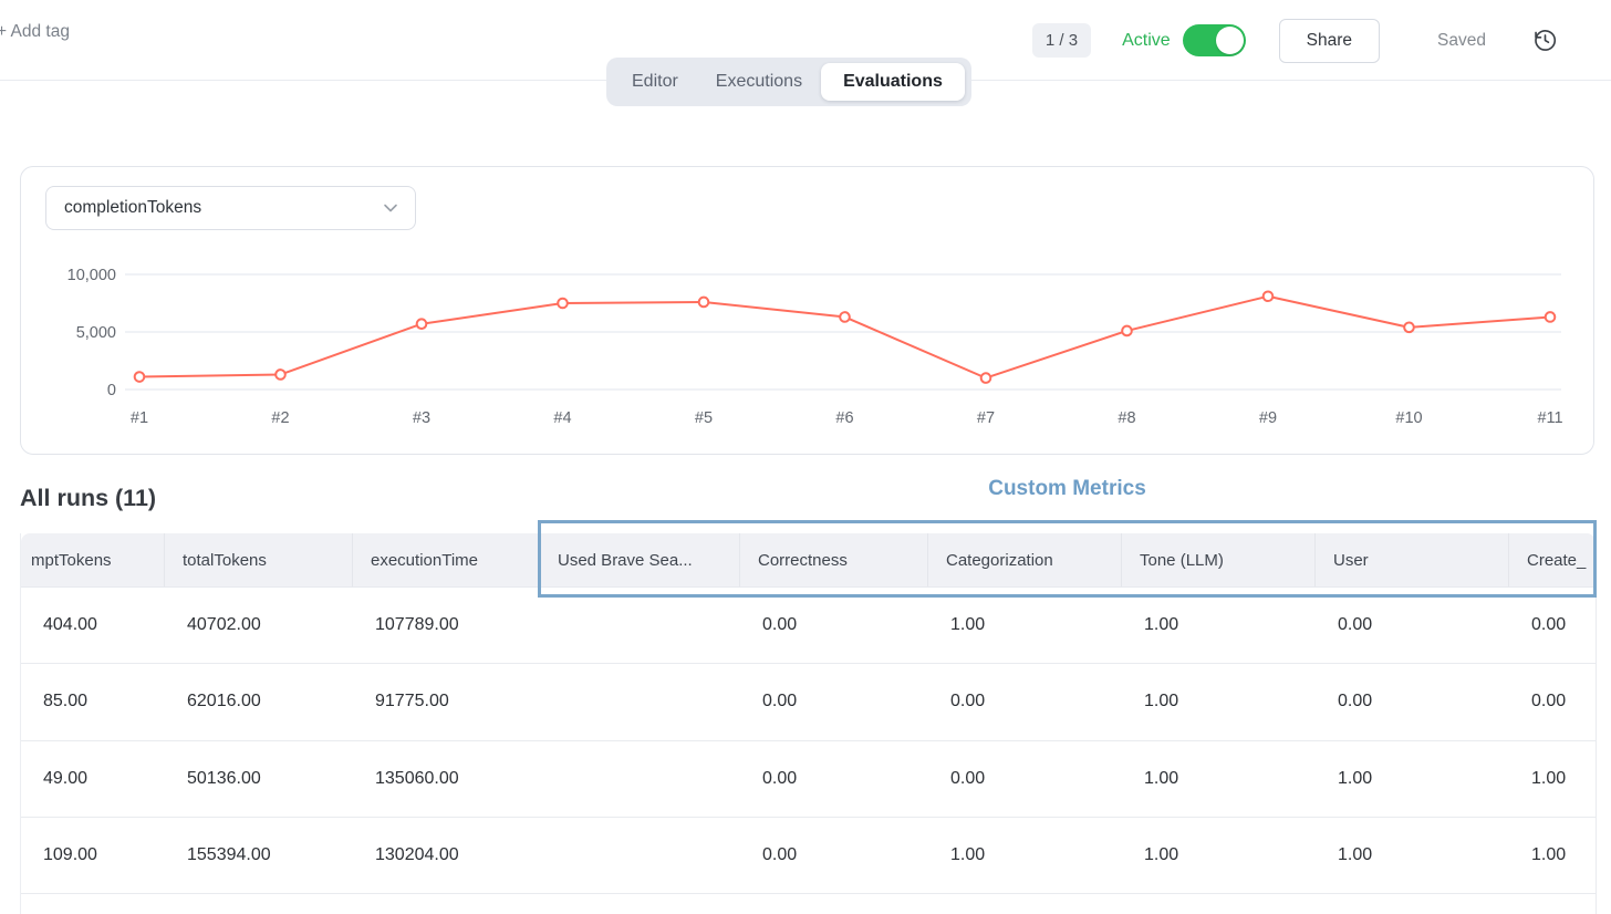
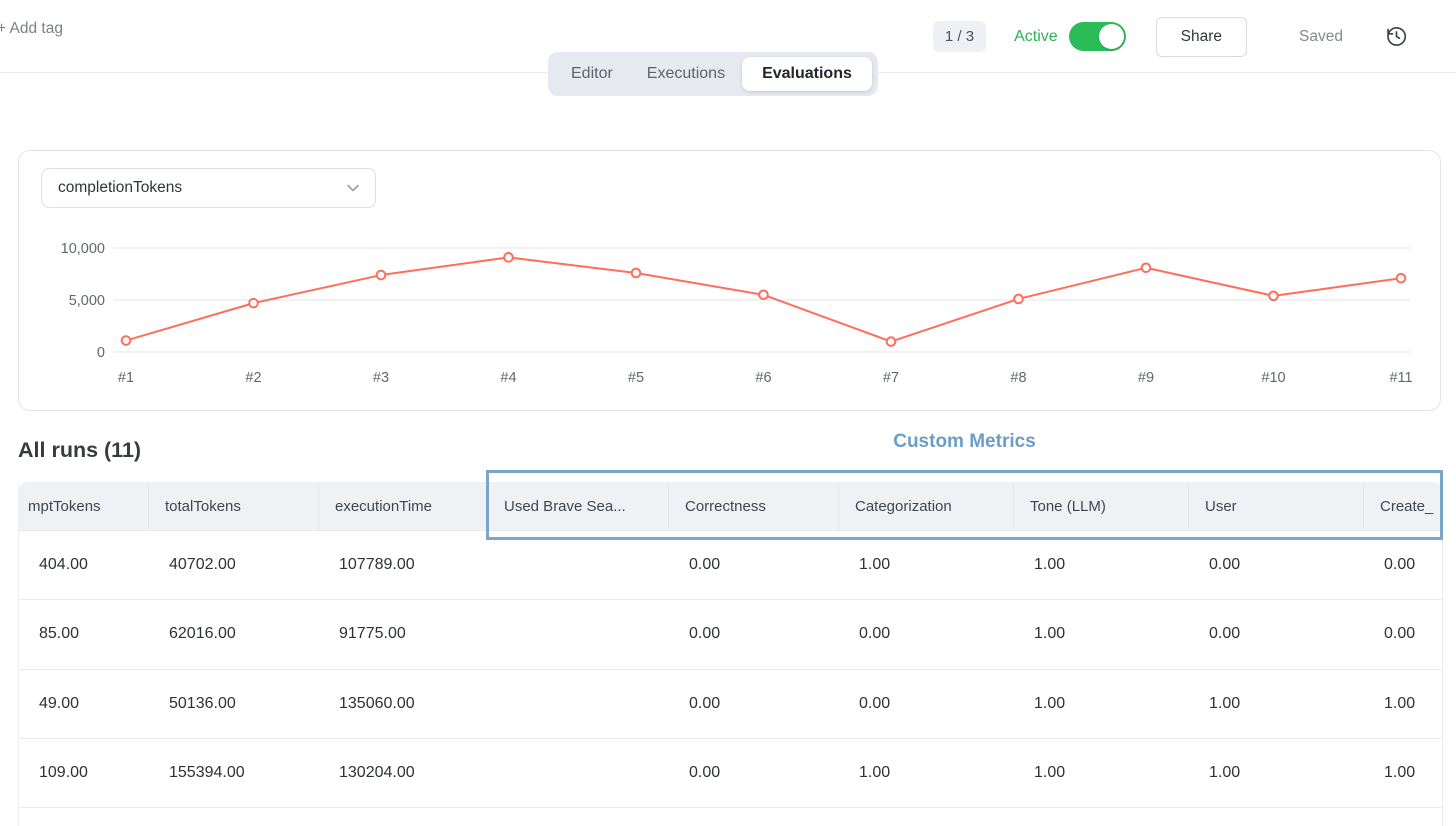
#2: 1300 -> 4700
#3: 5700 -> 7400
#4: 7500 -> 9100
#6: 6300 -> 5500
#11: 6300 -> 7100
